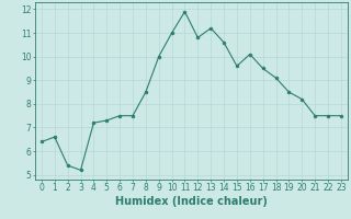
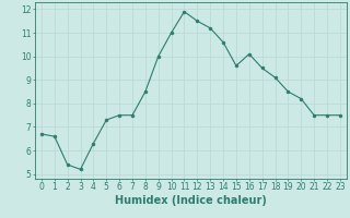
0: 6.4 -> 6.7
4: 7.2 -> 6.3
12: 10.8 -> 11.5
